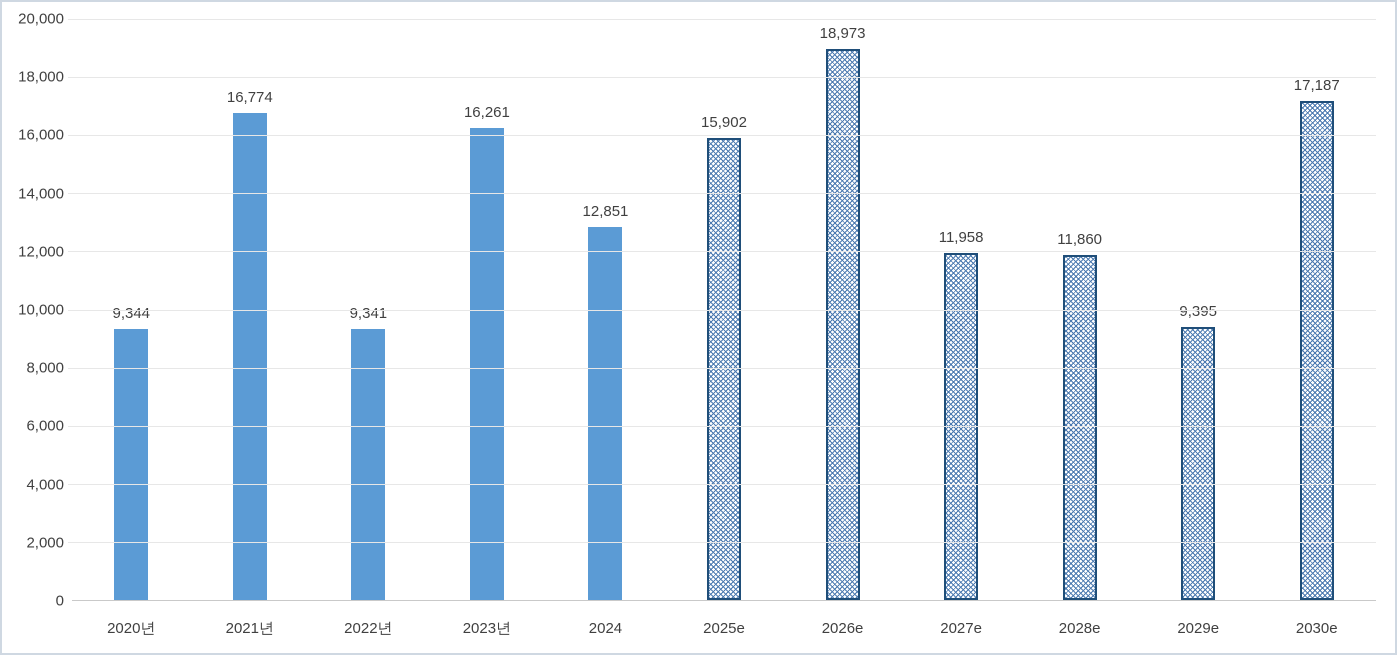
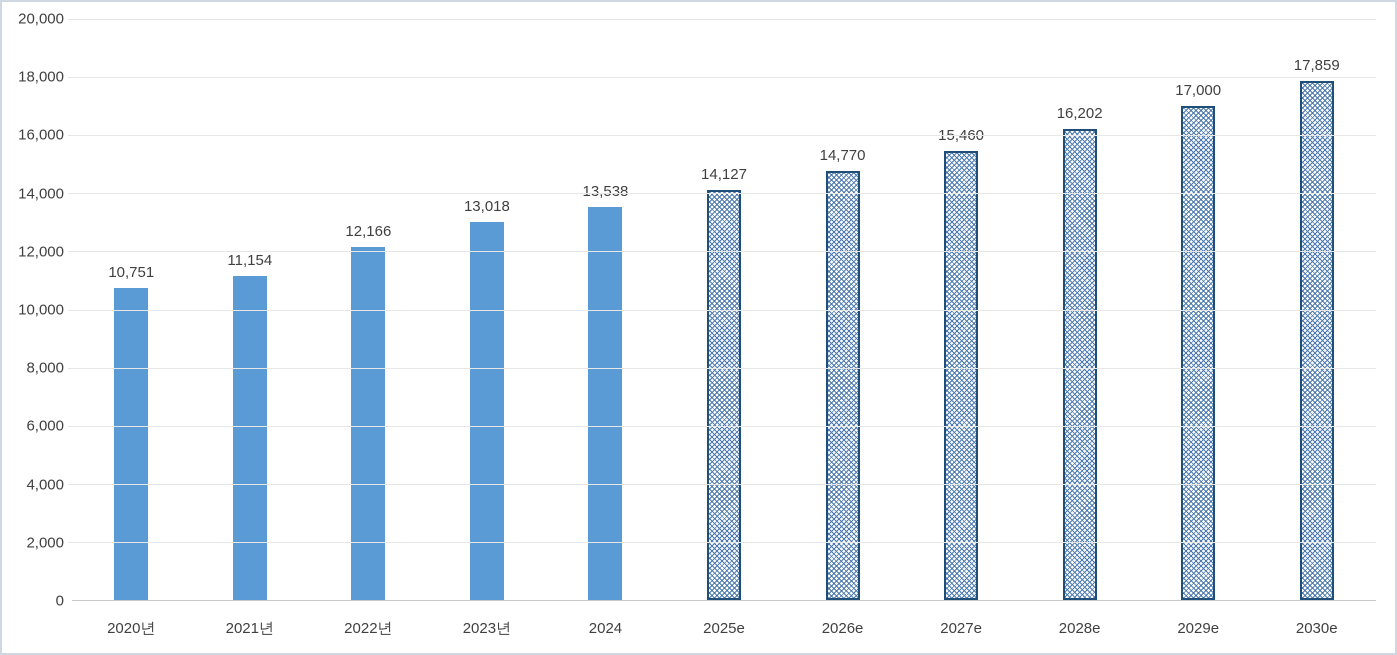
2020년: 9,344 -> 10,751
2021년: 16,774 -> 11,154
2022년: 9,341 -> 12,166
2023년: 16,261 -> 13,018
2024: 12,851 -> 13,538
2025e: 15,902 -> 14,127
2026e: 18,973 -> 14,770
2027e: 11,958 -> 15,460
2028e: 11,860 -> 16,202
2029e: 9,395 -> 17,000
2030e: 17,187 -> 17,859
